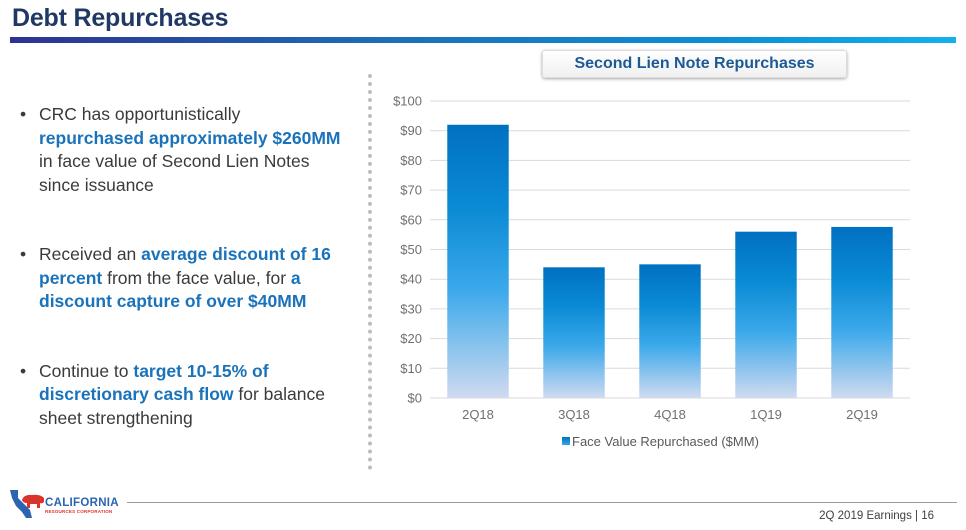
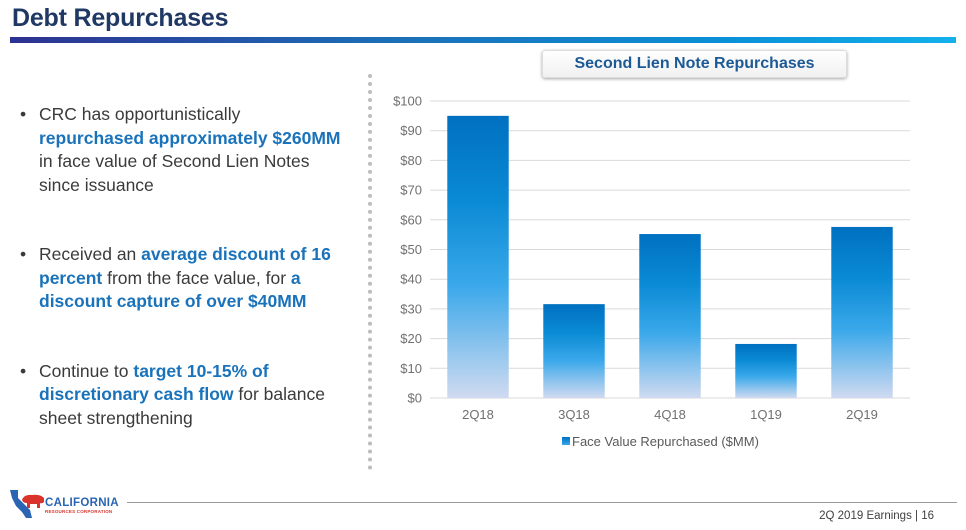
2Q18: $92 -> $95
3Q18: $44 -> $32
4Q18: $45 -> $55
1Q19: $56 -> $18
